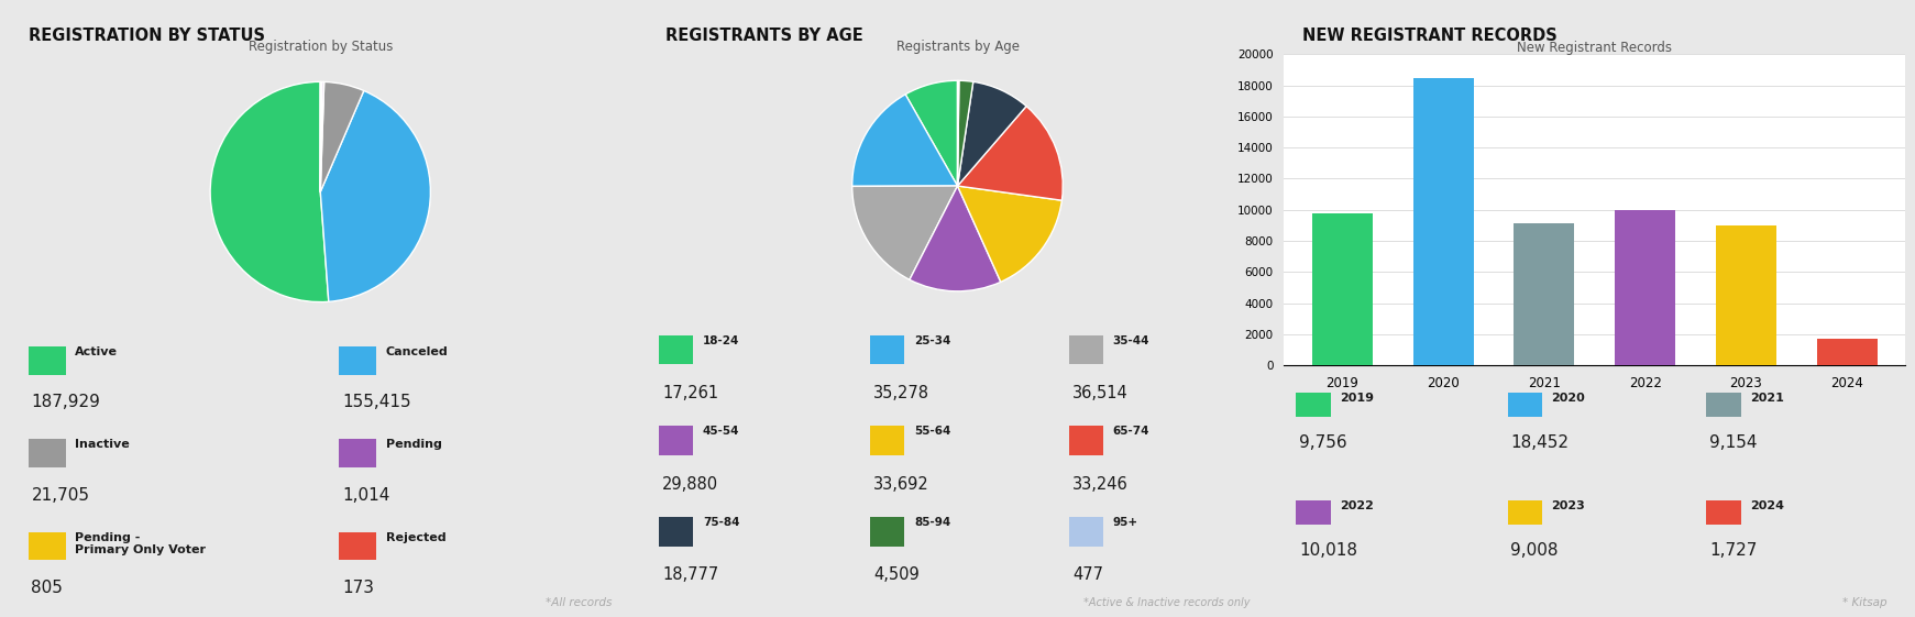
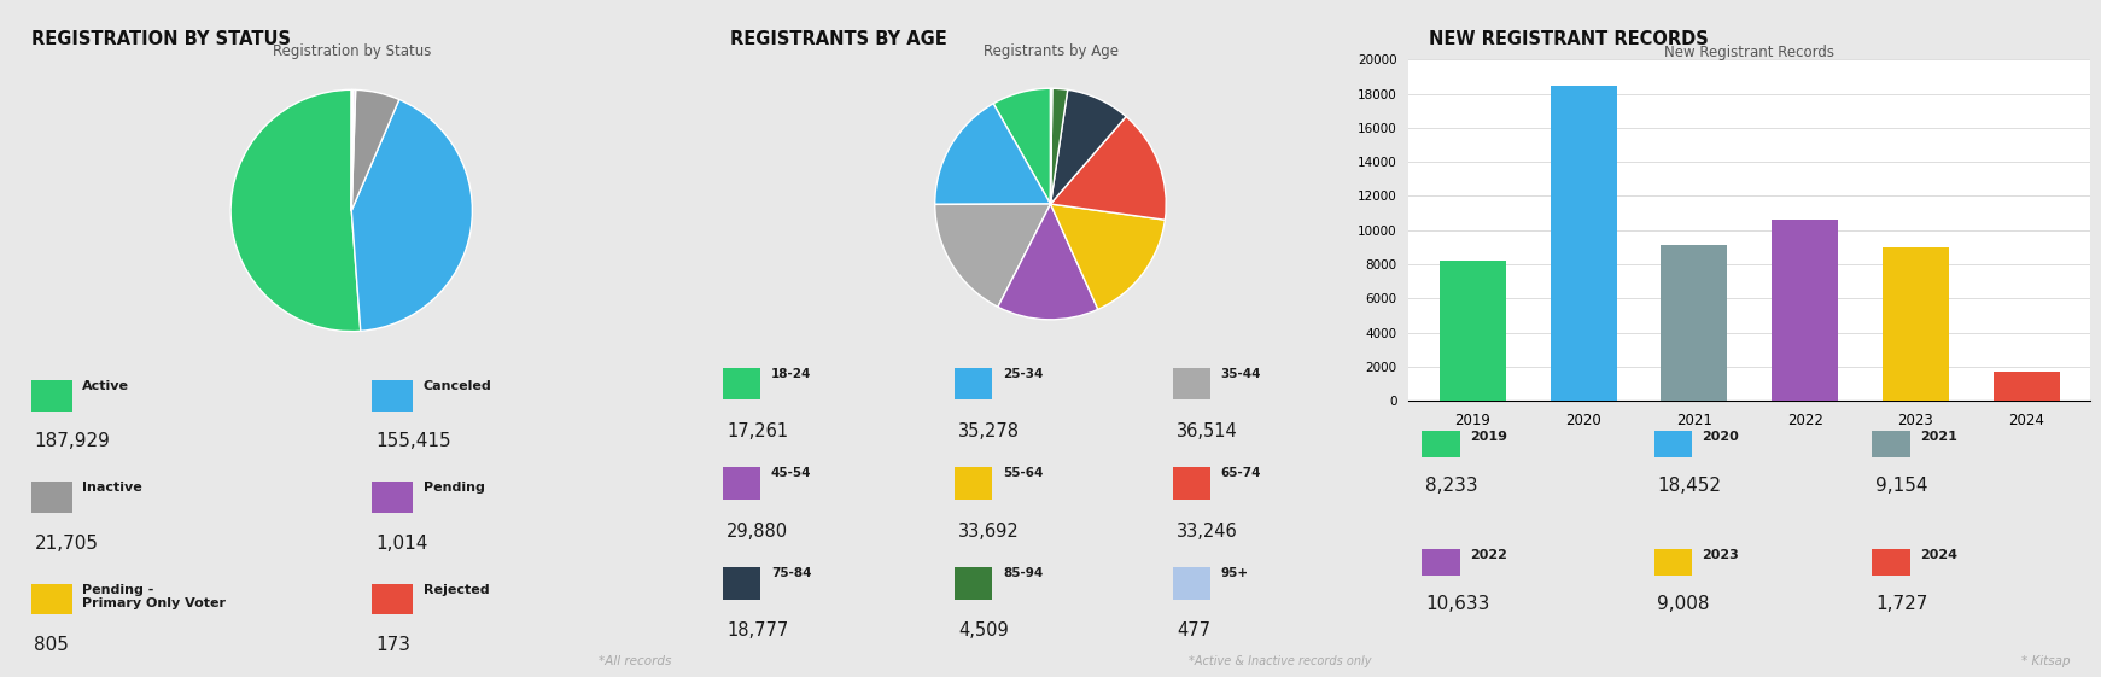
2019: 9,756 -> 8,233
2022: 10,018 -> 10,633
